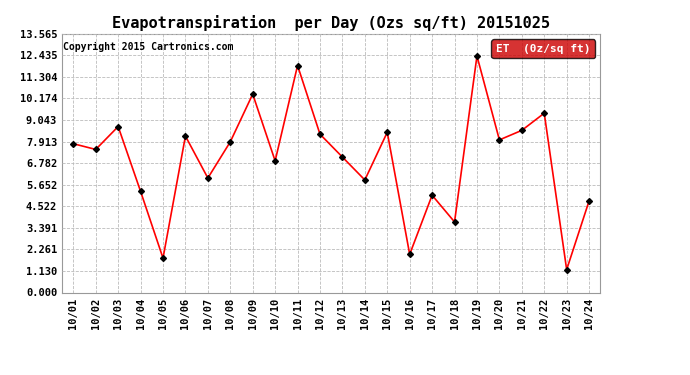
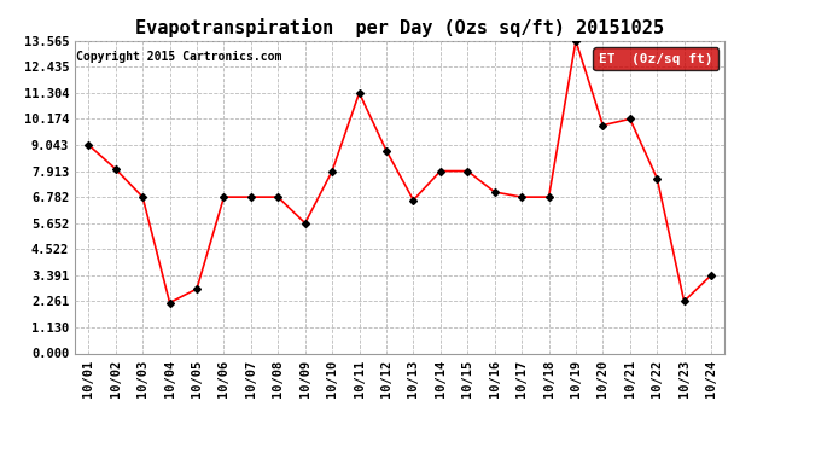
10/01: 7.8 -> 9.0
10/02: 7.5 -> 8.0
10/03: 8.7 -> 6.8
10/04: 5.3 -> 2.2
10/05: 1.8 -> 2.8
10/06: 8.2 -> 6.8
10/07: 6.0 -> 6.8
10/08: 7.9 -> 6.8
10/09: 10.4 -> 5.7
10/10: 6.9 -> 7.9
10/11: 11.9 -> 11.3
10/12: 8.3 -> 8.8
10/13: 7.1 -> 6.7
10/14: 5.9 -> 7.9
10/15: 8.4 -> 7.9
10/16: 2.0 -> 7.0
10/17: 5.1 -> 6.8
10/18: 3.7 -> 6.8
10/19: 12.4 -> 13.6
10/20: 8.0 -> 9.9
10/21: 8.5 -> 10.2
10/22: 9.4 -> 7.6
10/23: 1.2 -> 2.3
10/24: 4.8 -> 3.4
